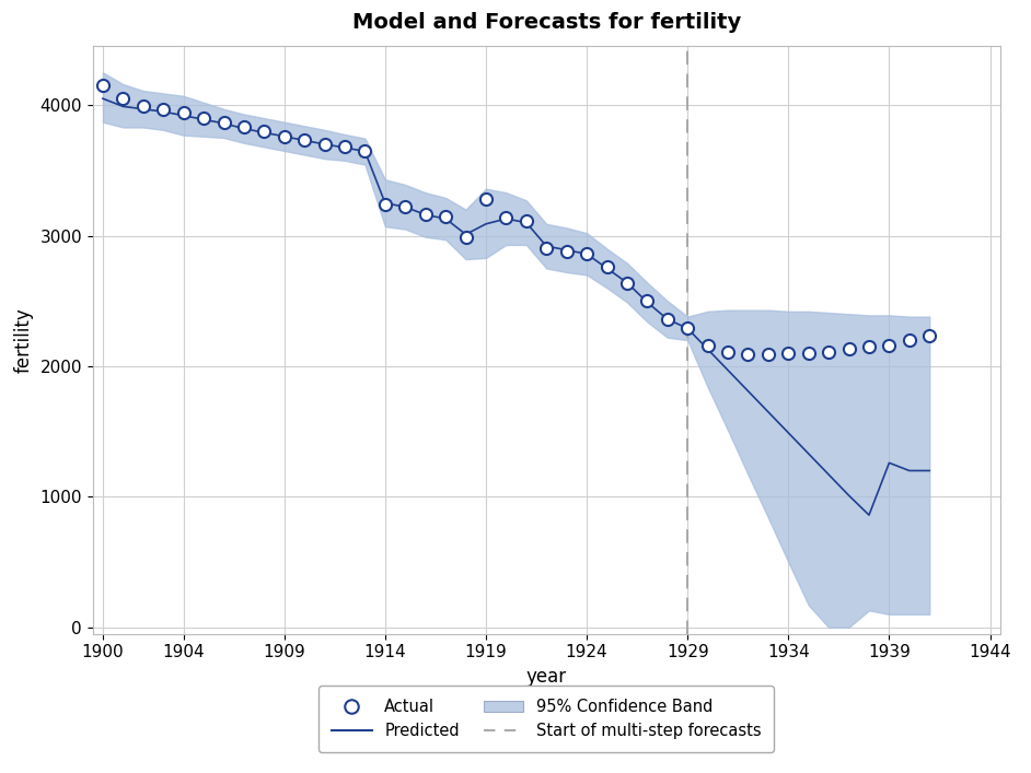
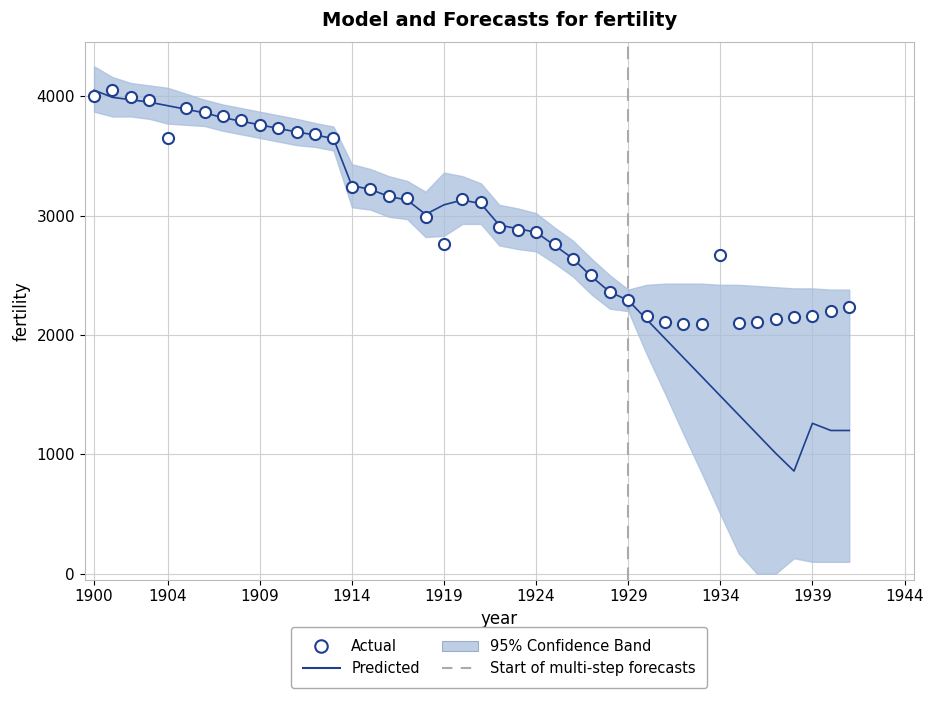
Actual/1900: 4150 -> 4000
Actual/1904: 3940 -> 3650
Actual/1919: 3280 -> 2760
Actual/1934: 2100 -> 2670
